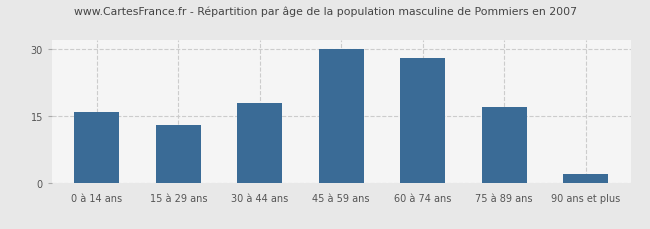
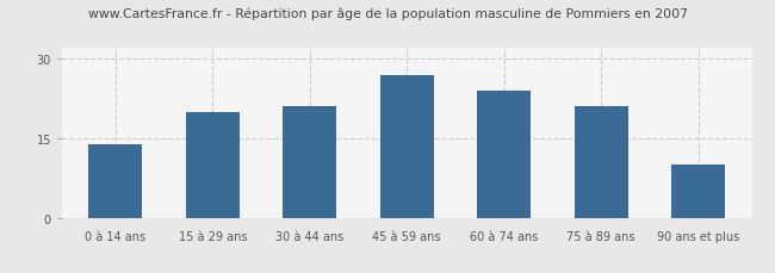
0 à 14 ans: 16 -> 14
15 à 29 ans: 13 -> 20
30 à 44 ans: 18 -> 21
45 à 59 ans: 30 -> 27
60 à 74 ans: 28 -> 24
75 à 89 ans: 17 -> 21
90 ans et plus: 2 -> 10
